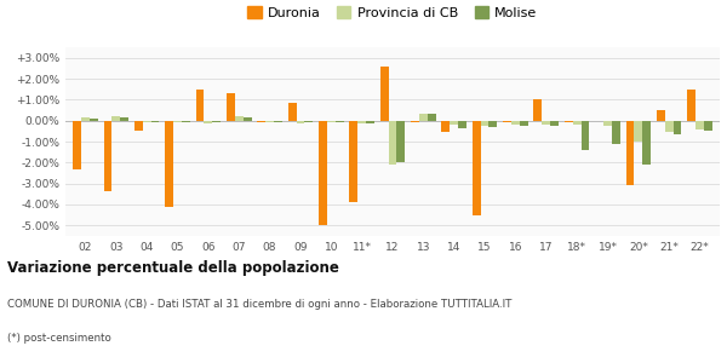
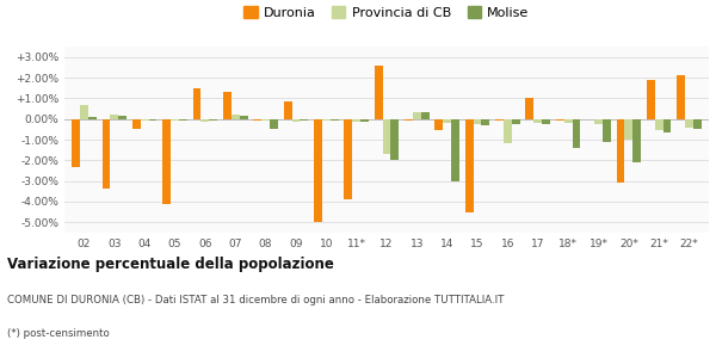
Provincia di CB/02: 0.1% -> 0.7%
Molise/08: -0.1% -> -0.5%
Provincia di CB/12: -2.1% -> -1.7%
Molise/14: -0.3% -> -3.0%
Provincia di CB/16: -0.2% -> -1.2%
Duronia/21*: 0.5% -> 1.9%
Duronia/22*: 1.5% -> 2.1%
